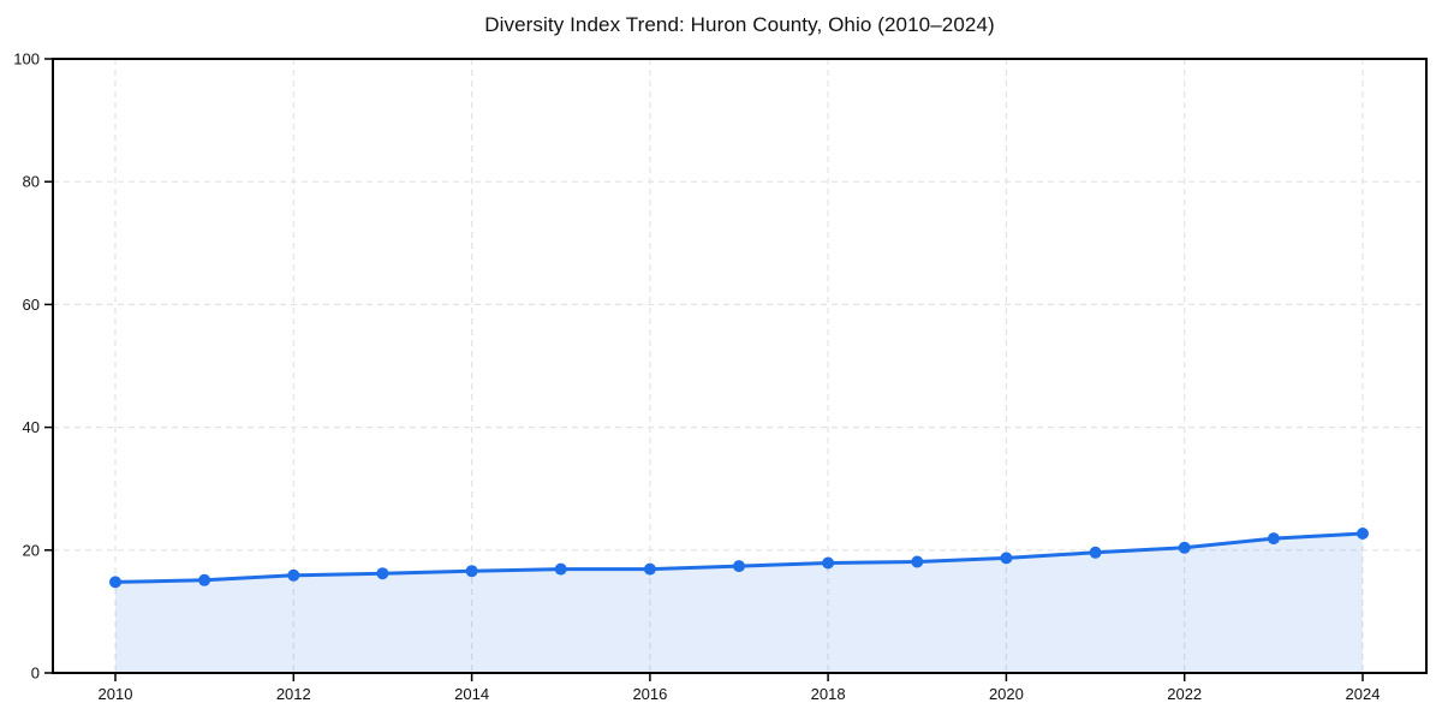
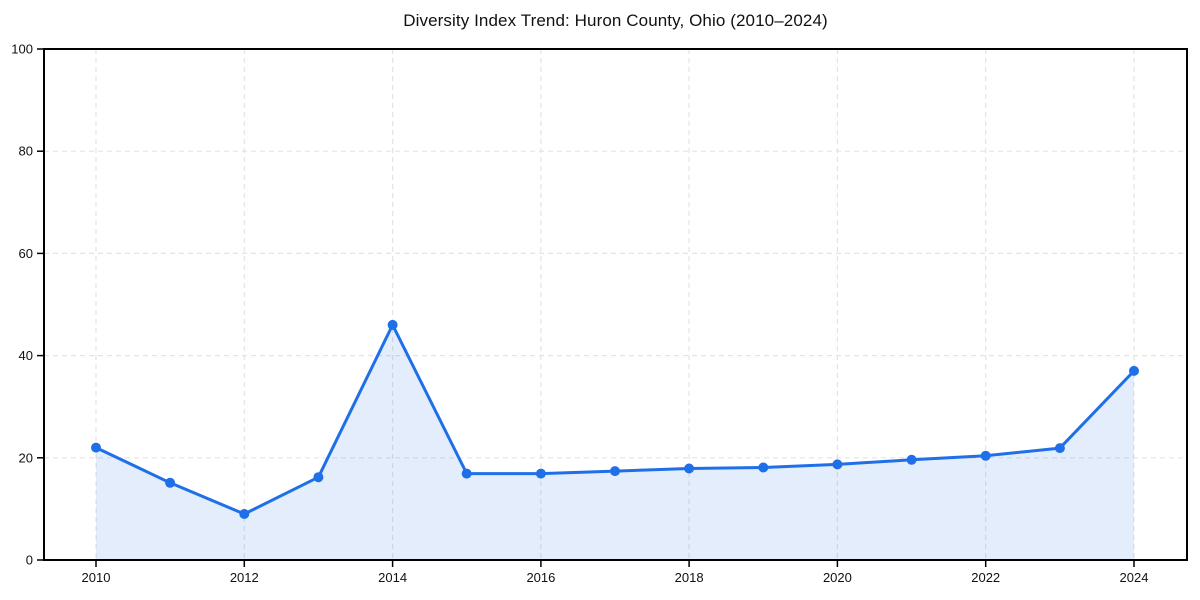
2010: 15 -> 22
2012: 16 -> 9
2014: 17 -> 46
2024: 23 -> 37
